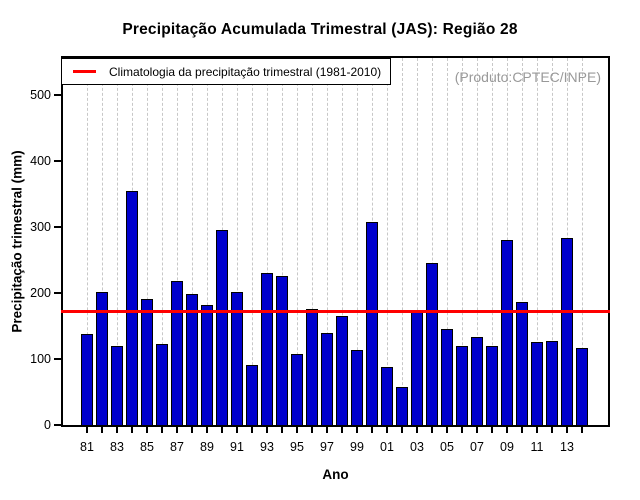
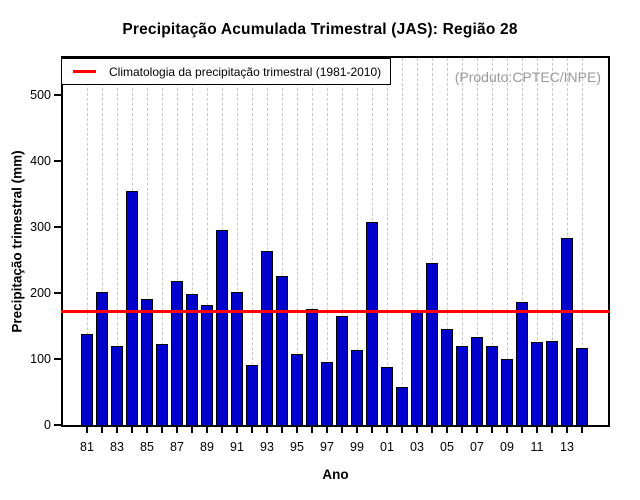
93: 230 -> 260
97: 140 -> 100
09: 280 -> 100
